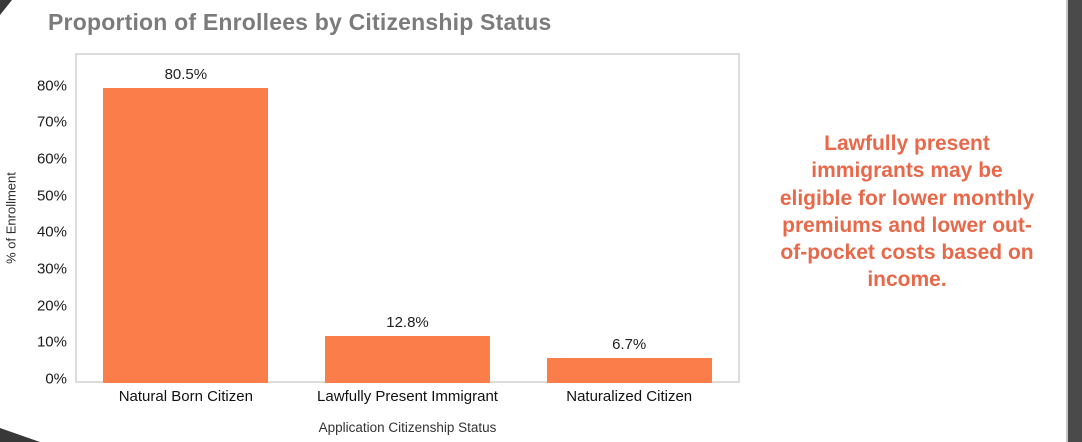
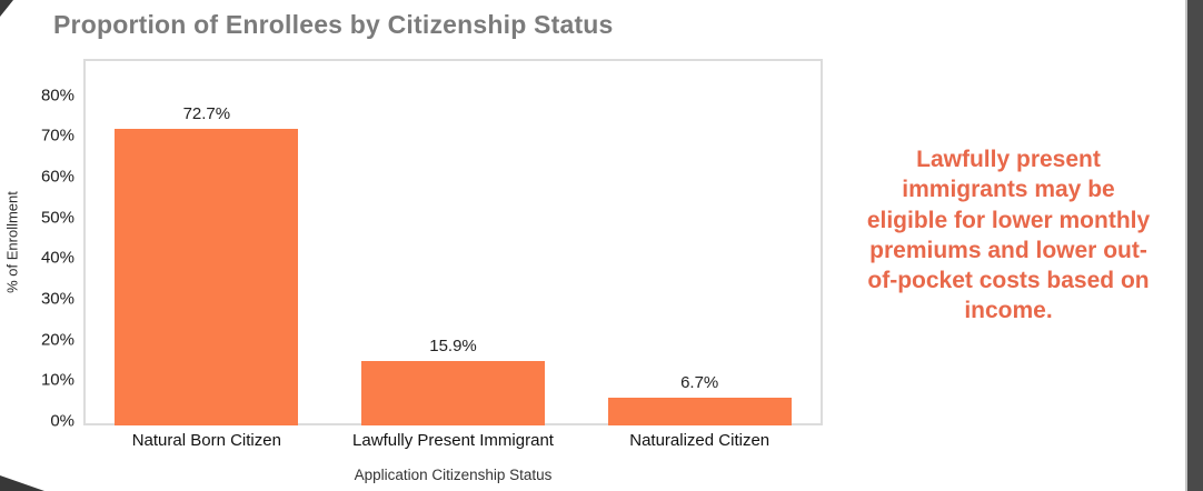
Natural Born Citizen: 80.5% -> 72.7%
Lawfully Present Immigrant: 12.8% -> 15.9%
